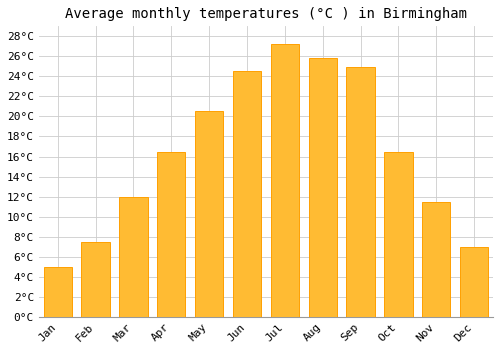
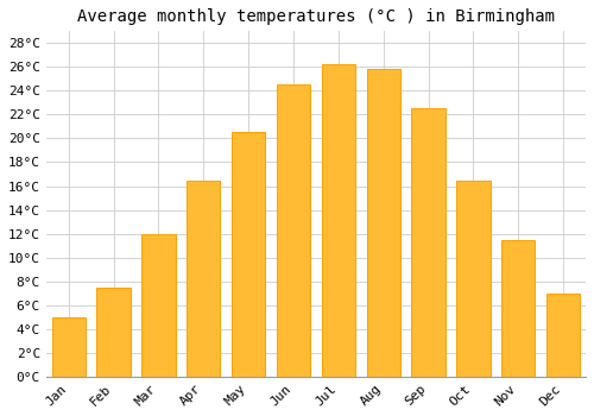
Jul: 27.2°C -> 26.2°C
Sep: 24.9°C -> 22.5°C
